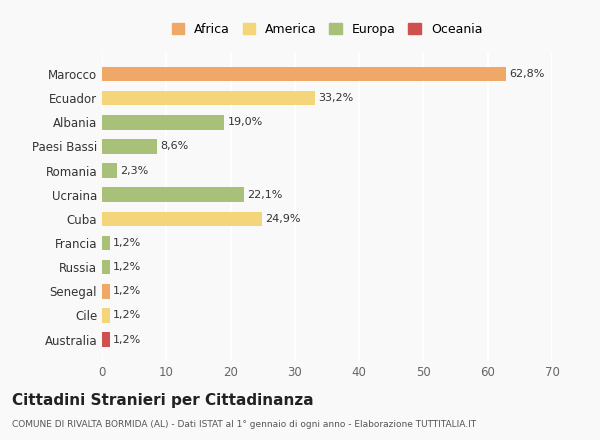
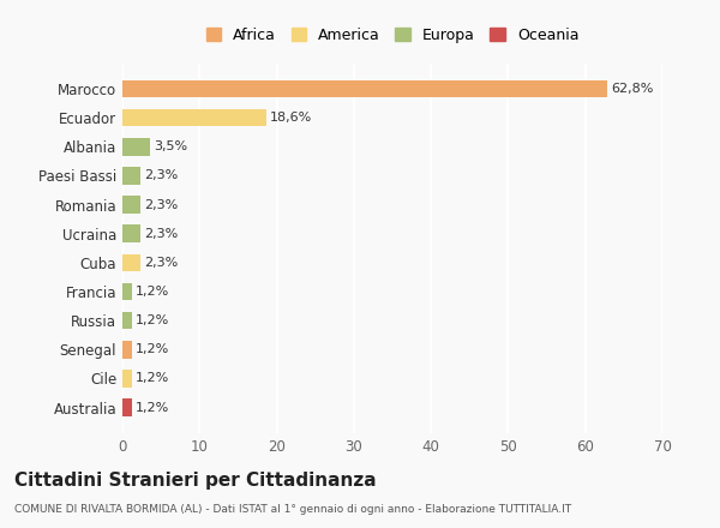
Ecuador: 33,2% -> 18,6%
Albania: 19,0% -> 3,5%
Paesi Bassi: 8,6% -> 2,3%
Ucraina: 22,1% -> 2,3%
Cuba: 24,9% -> 2,3%
